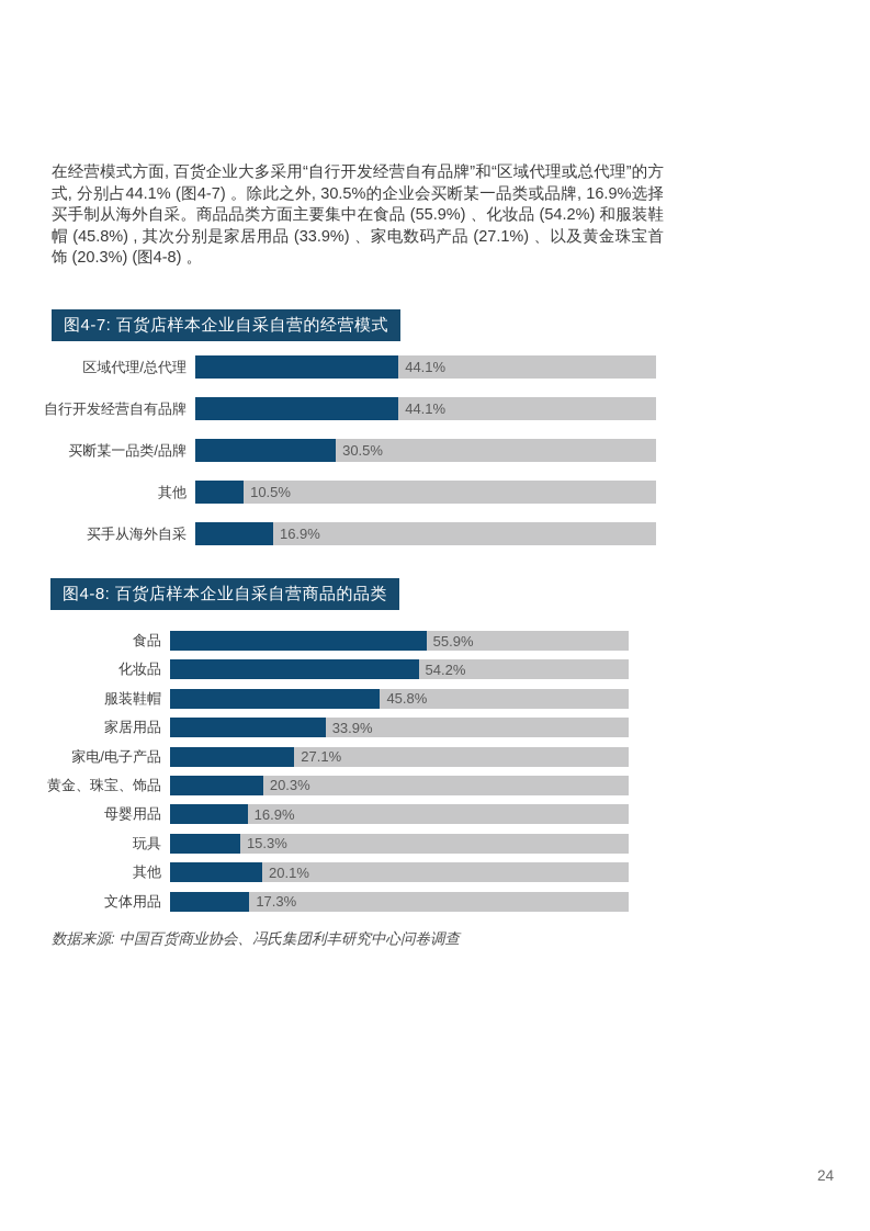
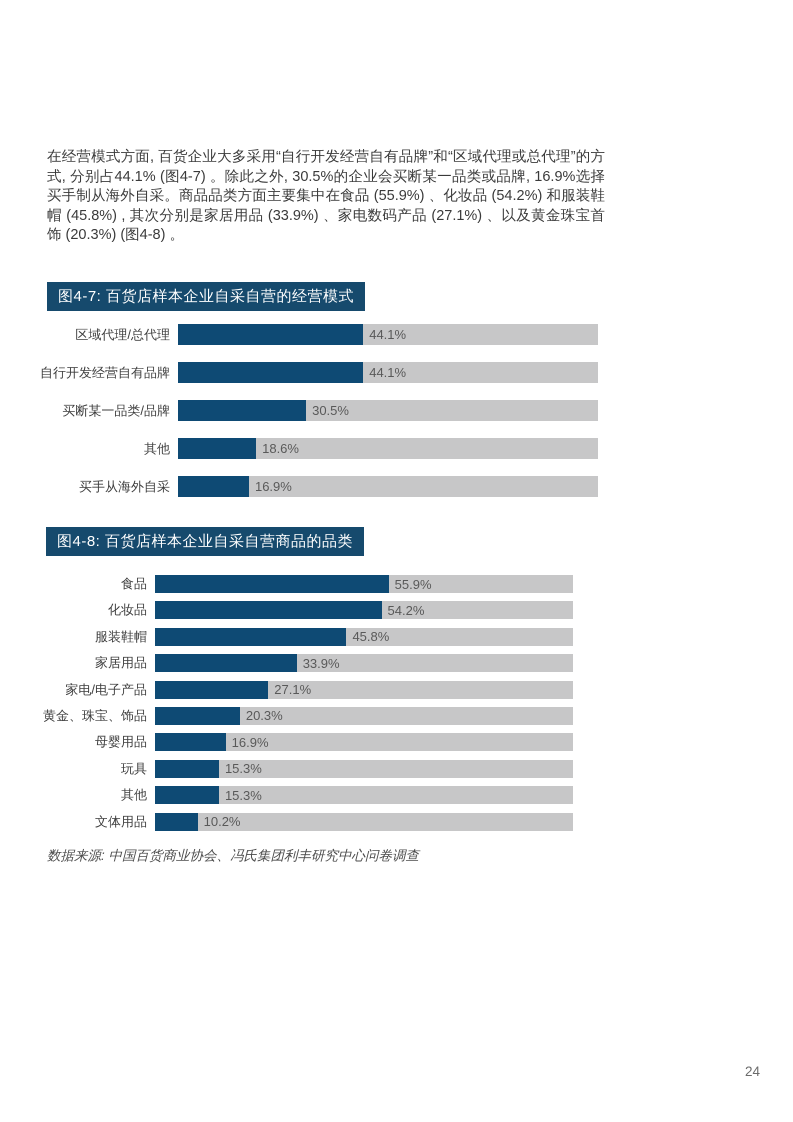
图4-7: 百货店样本企业自采自营的经营模式/其他: 10.5% -> 18.6%
图4-8: 百货店样本企业自采自营商品的品类/其他: 20.1% -> 15.3%
图4-8: 百货店样本企业自采自营商品的品类/文体用品: 17.3% -> 10.2%
